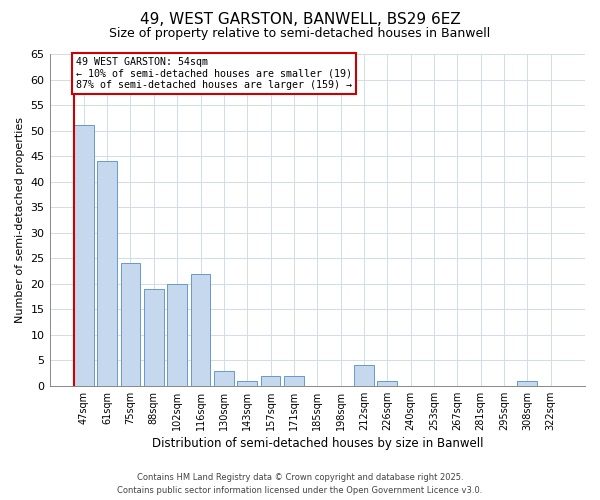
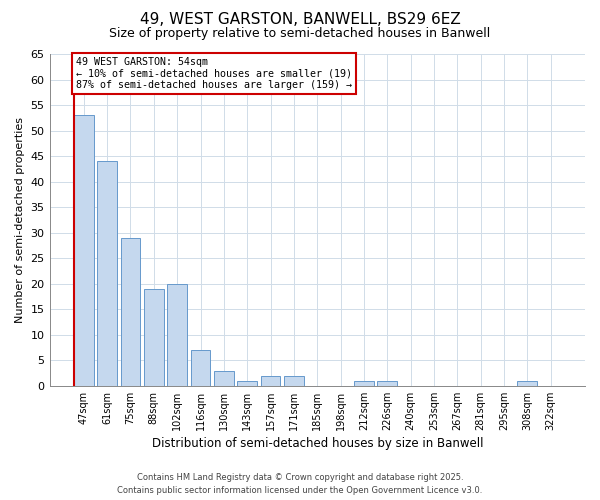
47sqm: 51 -> 53
75sqm: 24 -> 29
116sqm: 22 -> 7
212sqm: 4 -> 1
